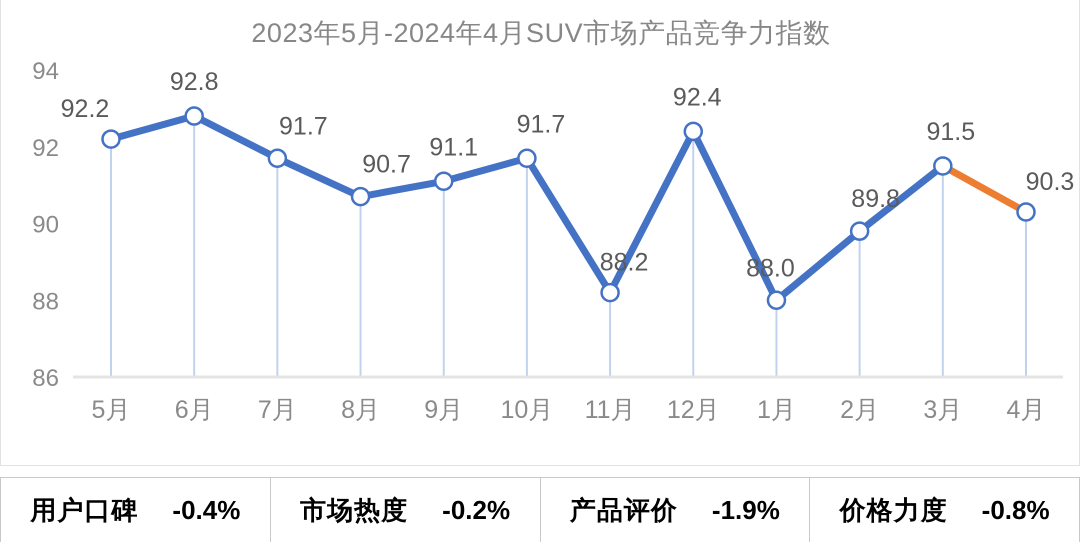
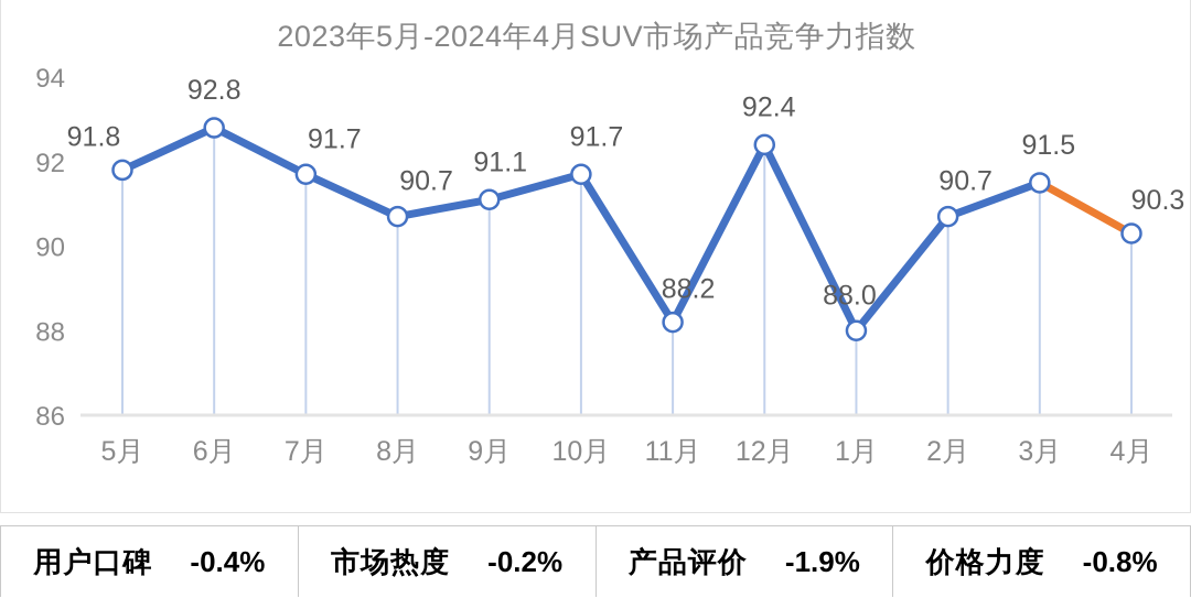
5月: 92.2 -> 91.8
2月: 89.8 -> 90.7
